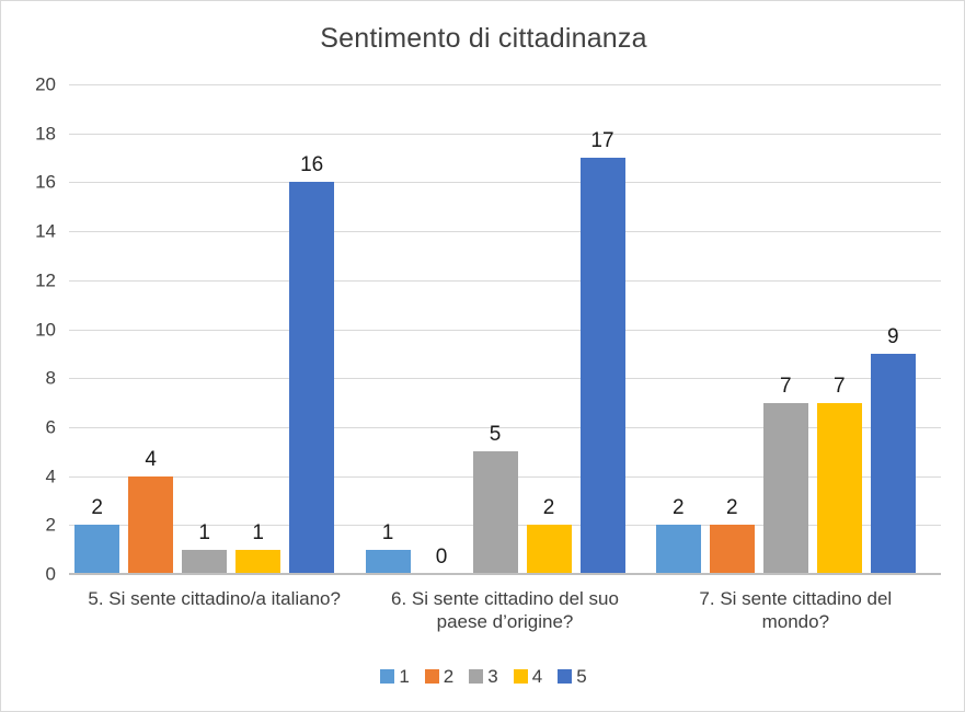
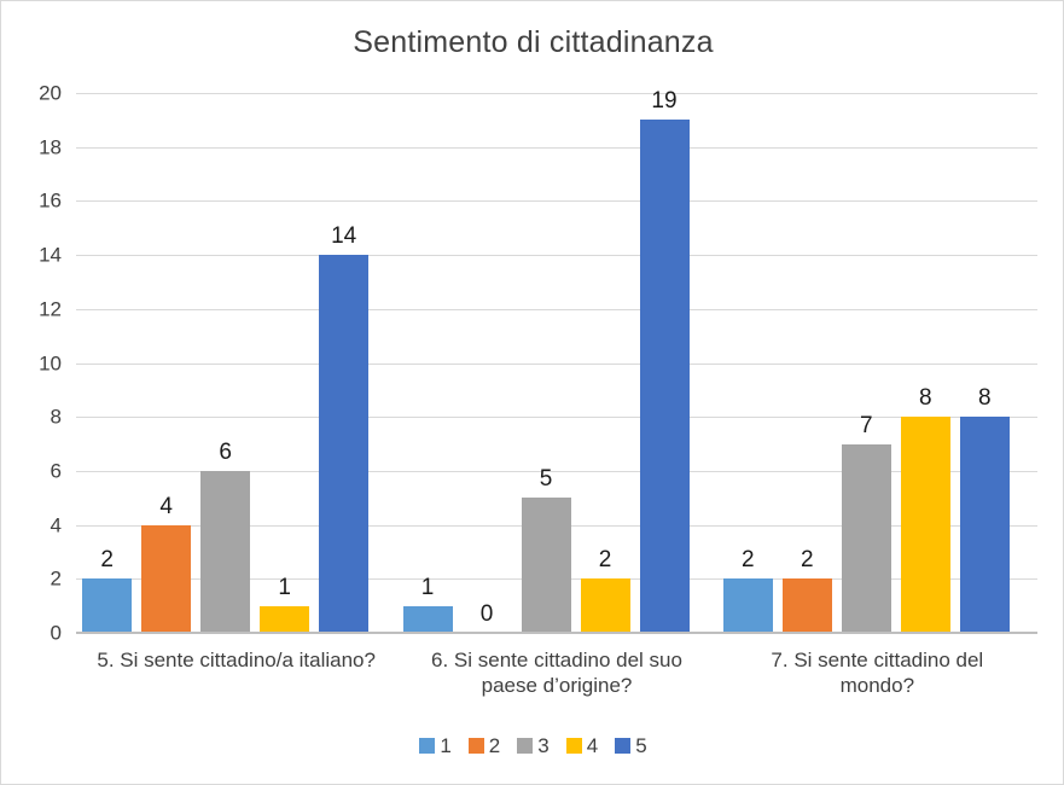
3/5. Si sente cittadino/a italiano?: 1 -> 6
5/5. Si sente cittadino/a italiano?: 16 -> 14
5/6. Si sente cittadino del suo paese d’origine?: 17 -> 19
4/7. Si sente cittadino del mondo?: 7 -> 8
5/7. Si sente cittadino del mondo?: 9 -> 8
